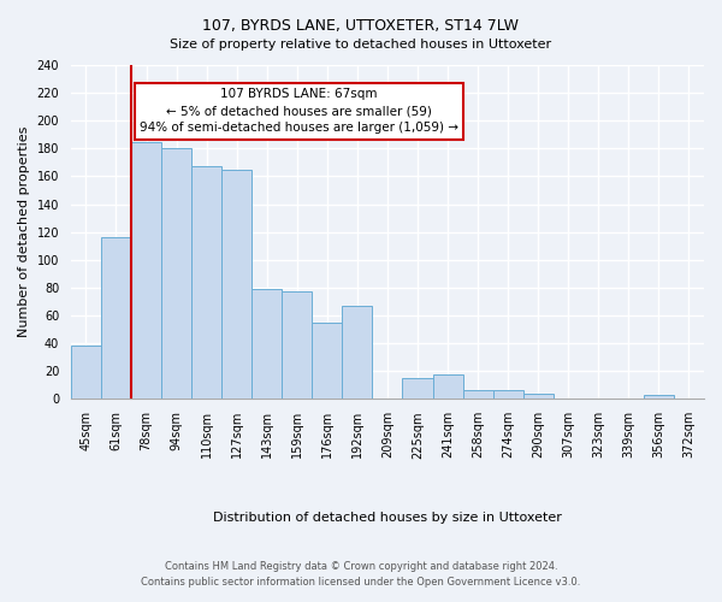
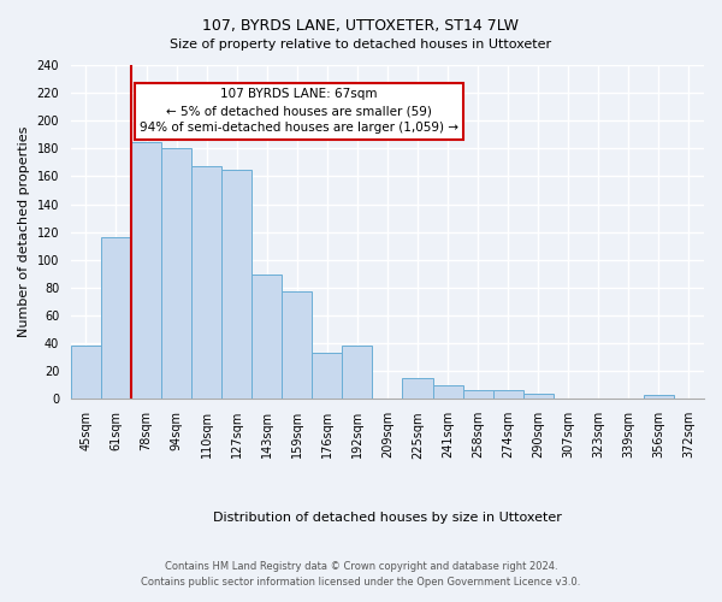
143sqm: 79 -> 89
176sqm: 55 -> 33
192sqm: 67 -> 38
241sqm: 18 -> 10
